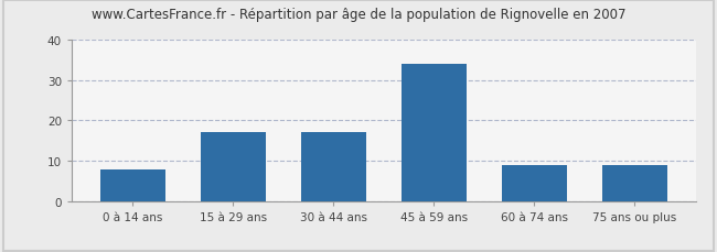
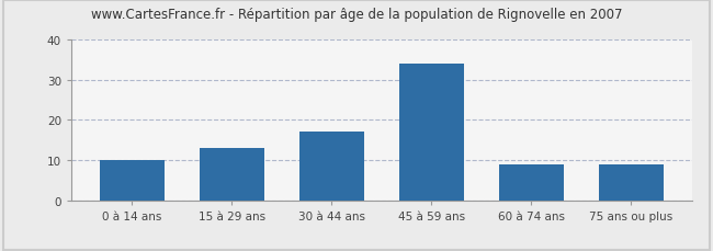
0 à 14 ans: 8 -> 10
15 à 29 ans: 17 -> 13
